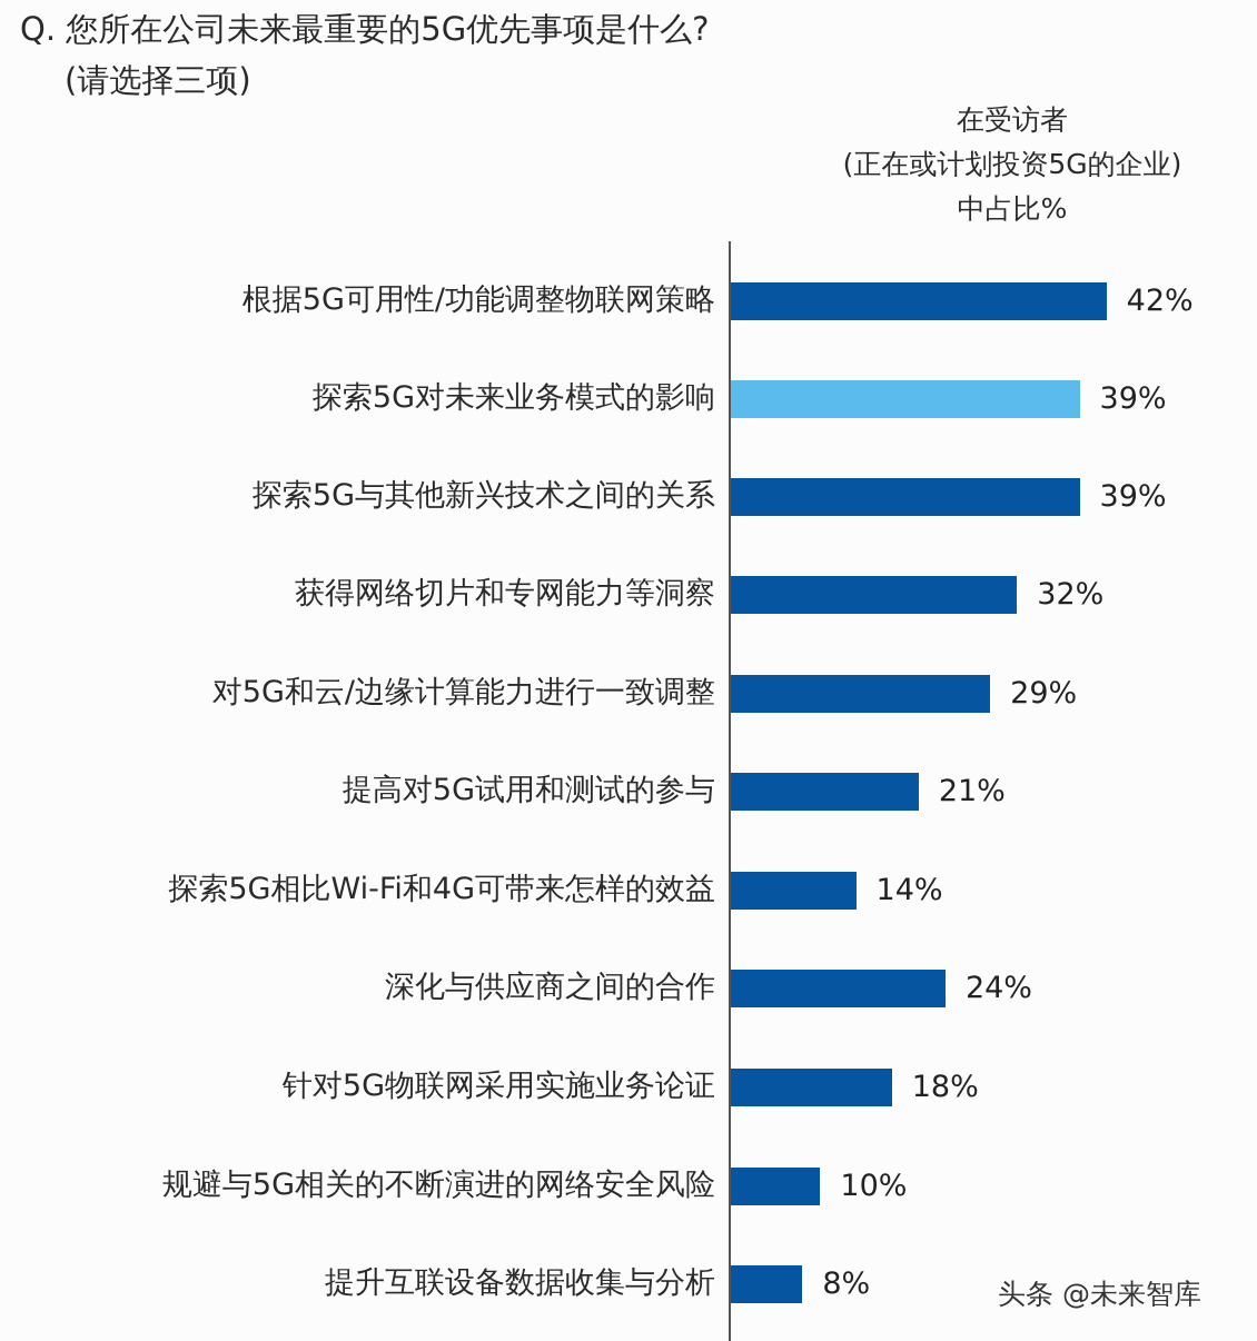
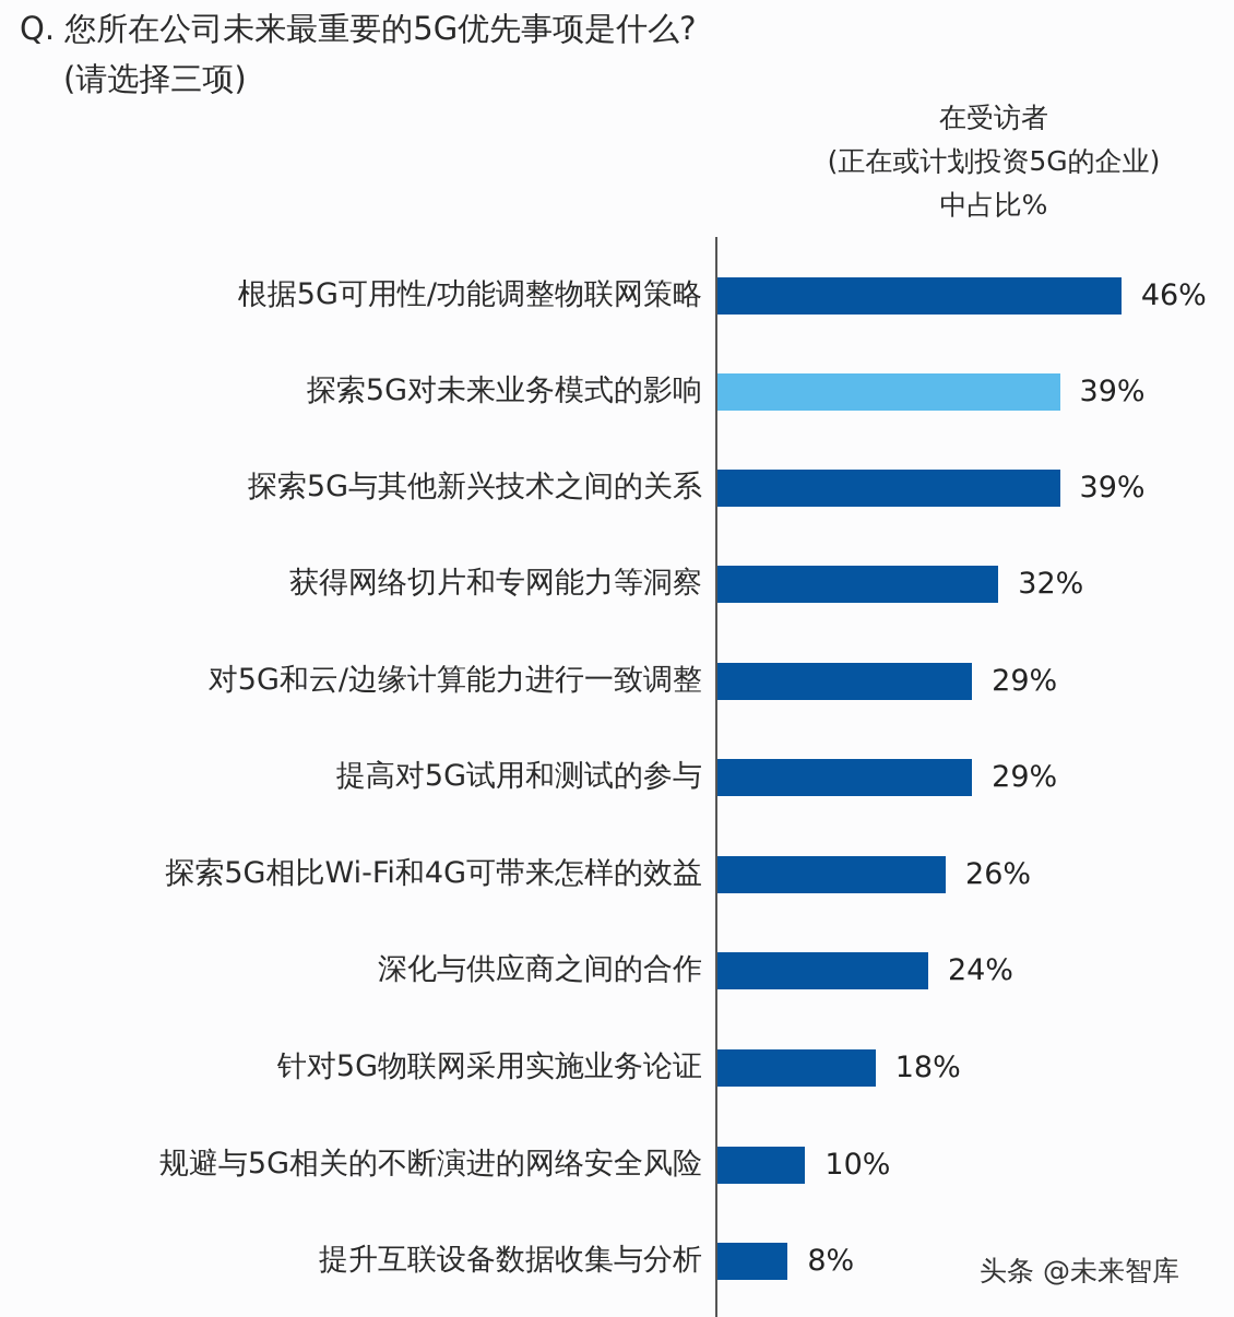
根据5G可用性/功能调整物联网策略: 42% -> 46%
提高对5G试用和测试的参与: 21% -> 29%
探索5G相比Wi-Fi和4G可带来怎样的效益: 14% -> 26%
